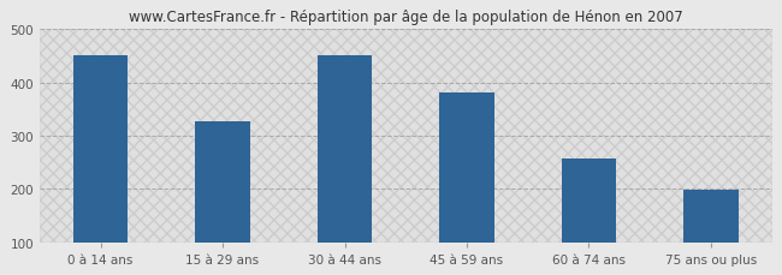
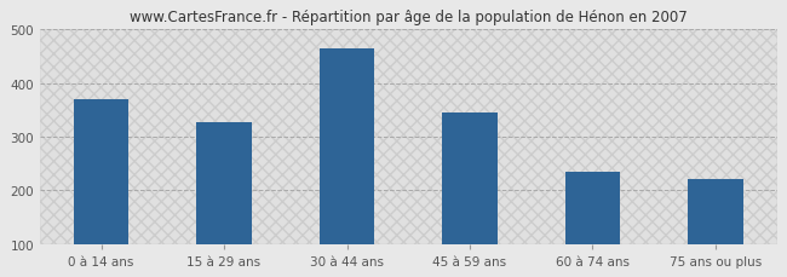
0 à 14 ans: 452 -> 370
30 à 44 ans: 450 -> 465
45 à 59 ans: 381 -> 345
60 à 74 ans: 257 -> 235
75 ans ou plus: 198 -> 220
